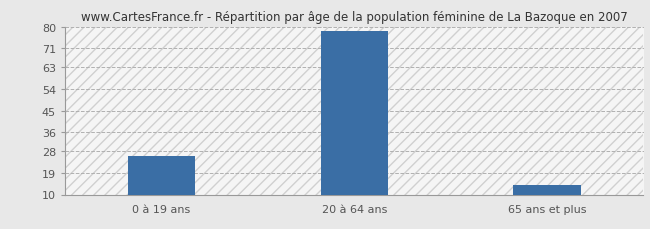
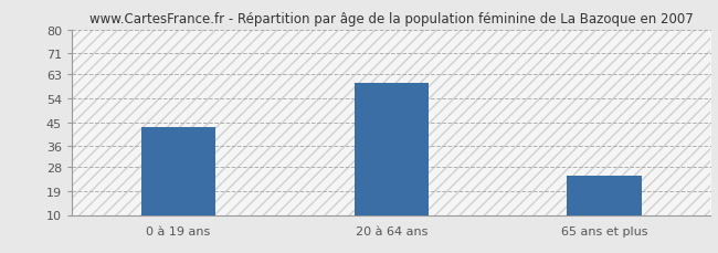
0 à 19 ans: 26 -> 43
20 à 64 ans: 78 -> 60
65 ans et plus: 14 -> 25
